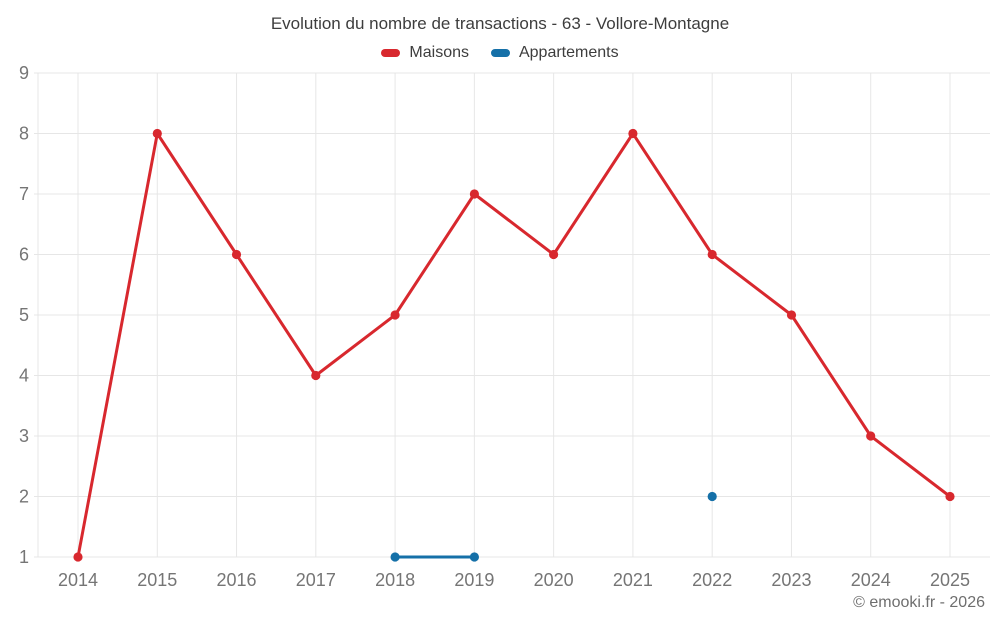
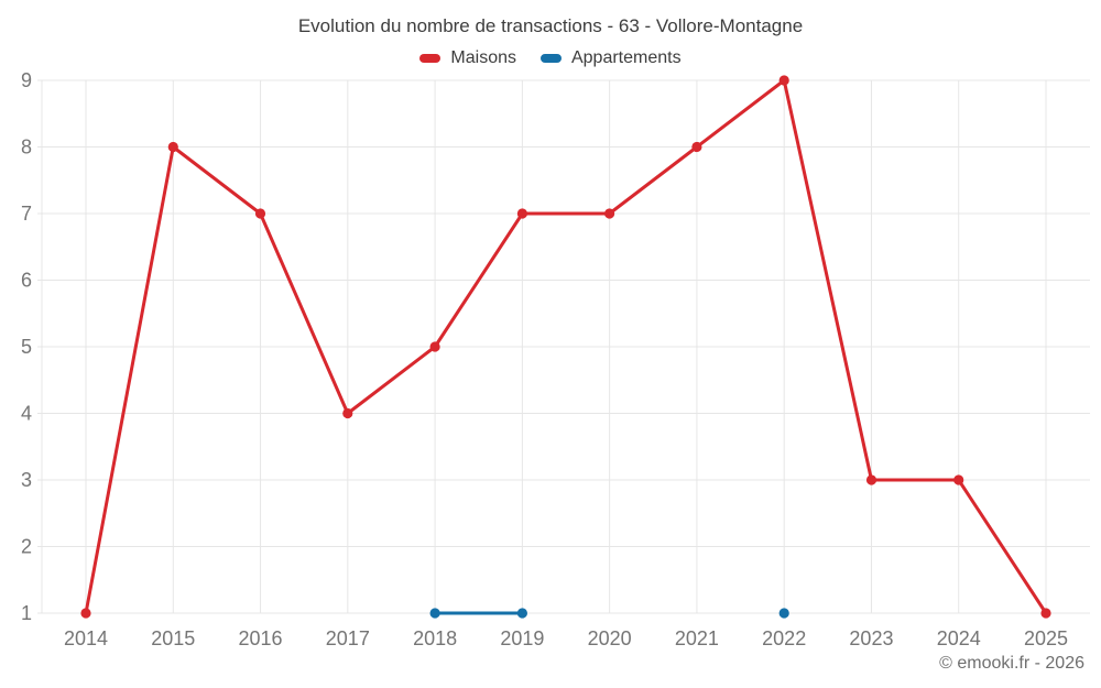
Maisons/2016: 6 -> 7
Maisons/2020: 6 -> 7
Maisons/2022: 6 -> 9
Appartements/2022: 2 -> 1
Maisons/2023: 5 -> 3
Maisons/2025: 2 -> 1
